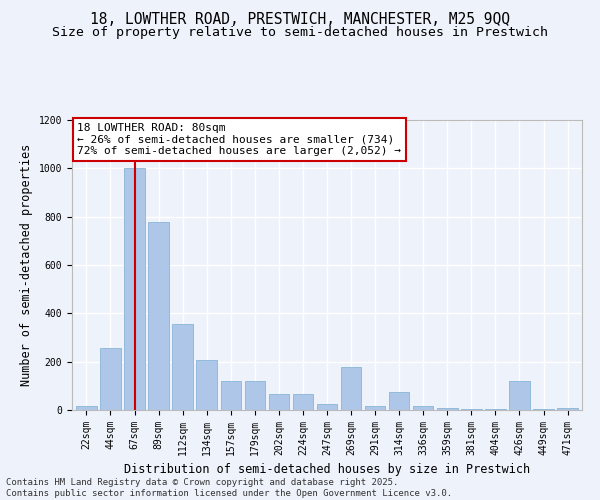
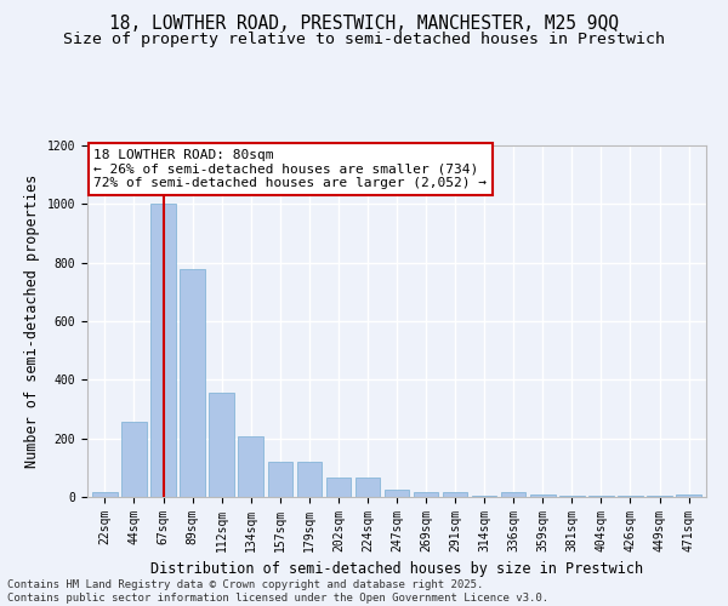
269sqm: 180 -> 15
314sqm: 75 -> 3
426sqm: 120 -> 3
